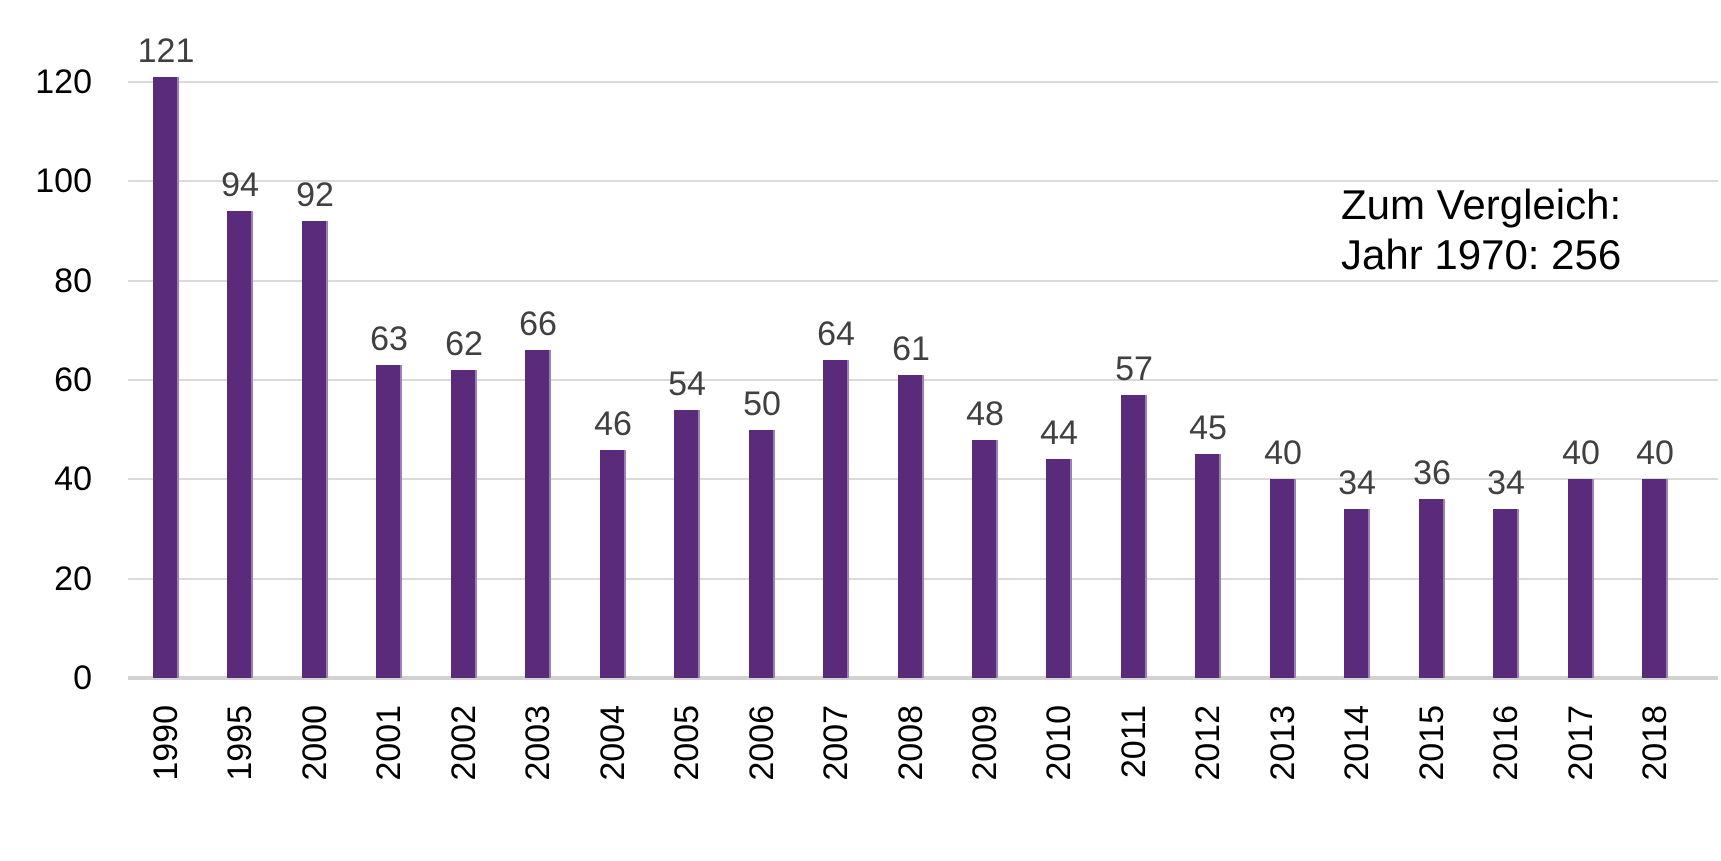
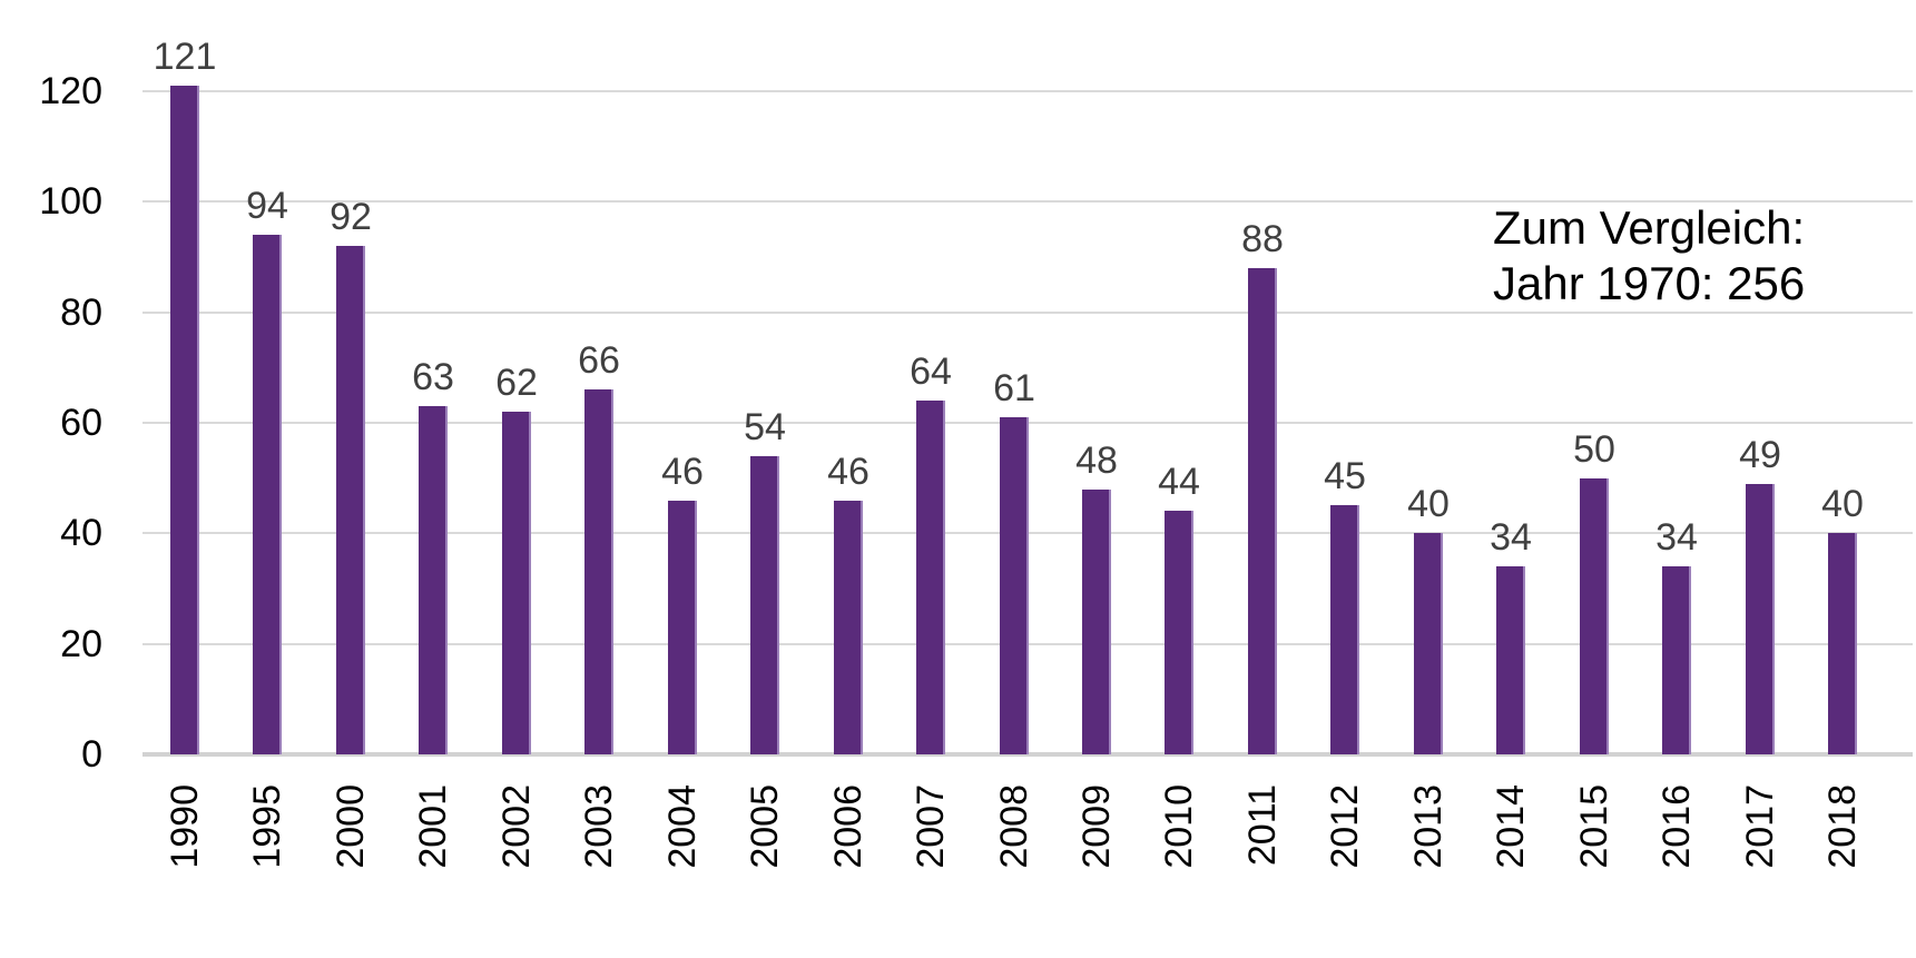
2006: 50 -> 46
2011: 57 -> 88
2015: 36 -> 50
2017: 40 -> 49
